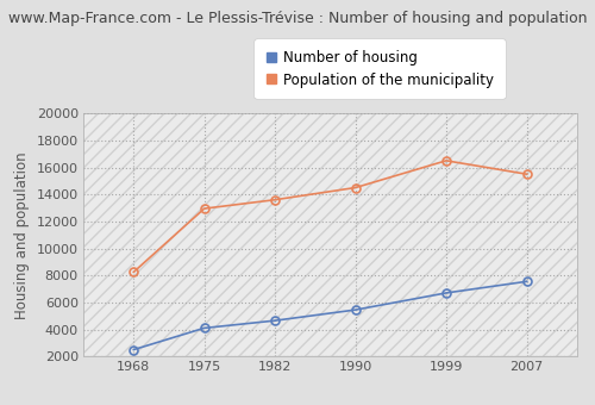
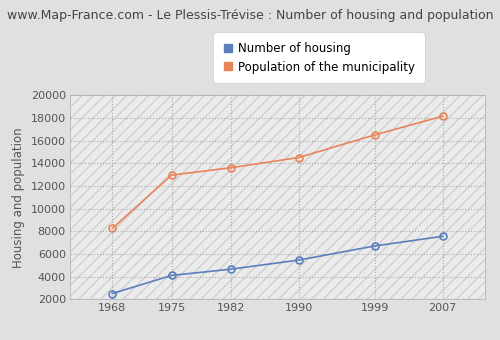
Population of the municipality/2007: 15500 -> 18200
